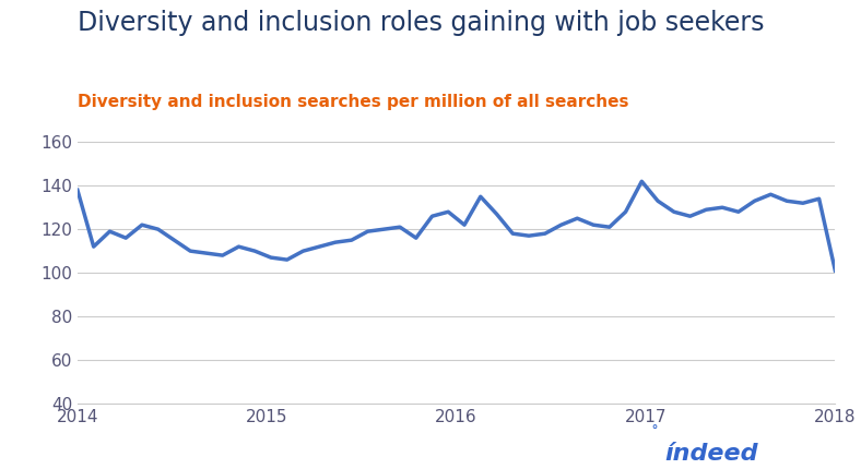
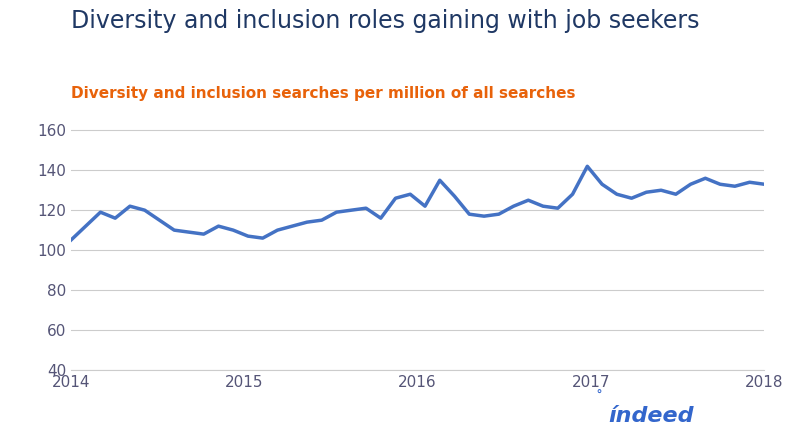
2014: 138 -> 105
2018: 101 -> 133
